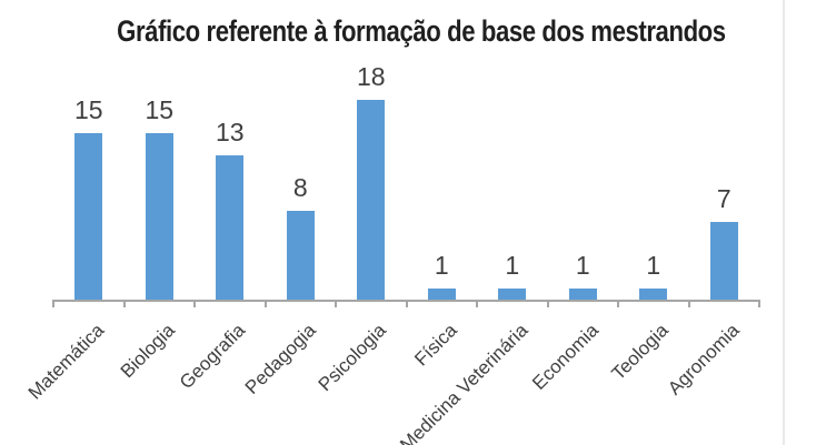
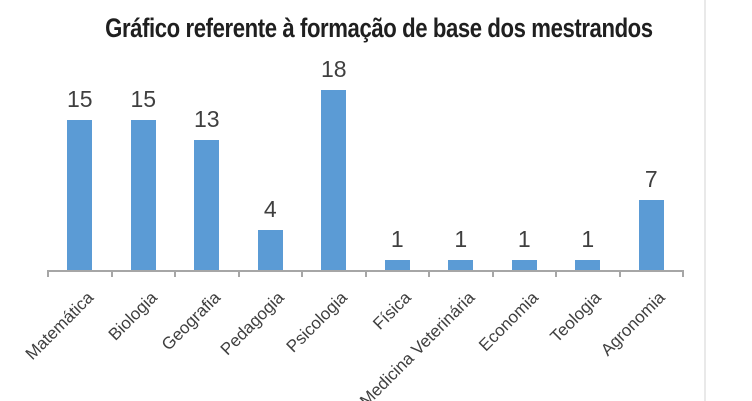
Pedagogia: 8 -> 4
